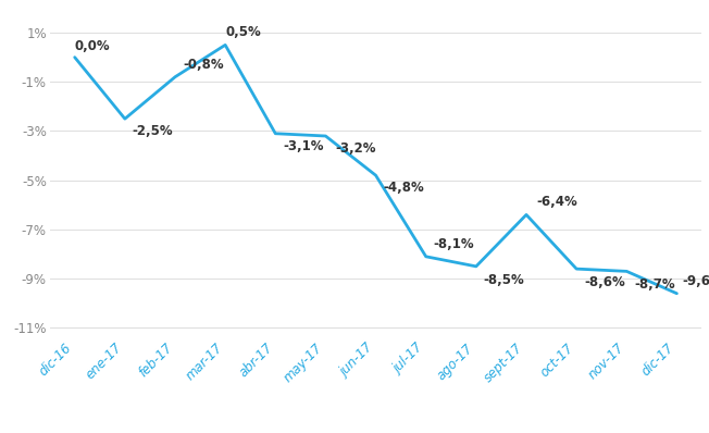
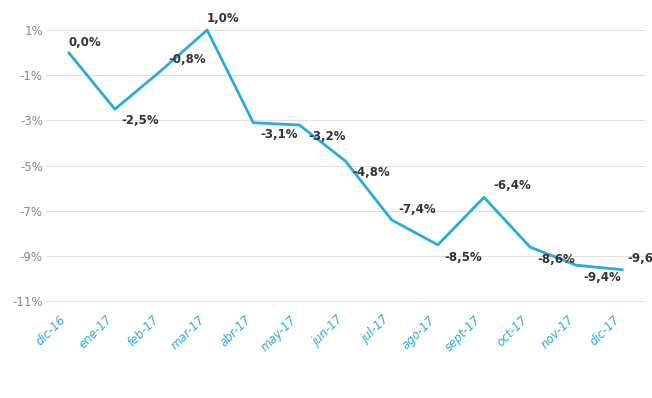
mar-17: 0,5% -> 1,0%
jul-17: -8,1% -> -7,4%
nov-17: -8,7% -> -9,4%
